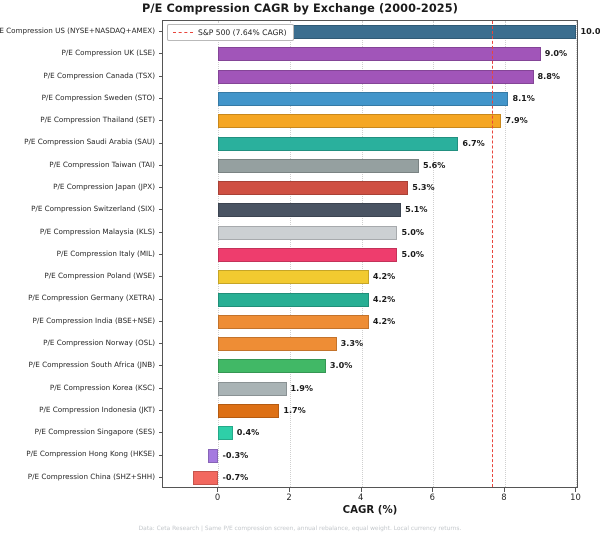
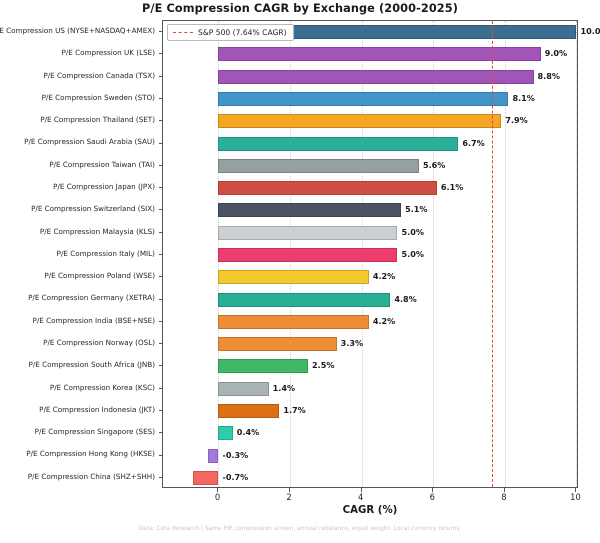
P/E Compression Japan (JPX): 5.3% -> 6.1%
P/E Compression Germany (XETRA): 4.2% -> 4.8%
P/E Compression South Africa (JNB): 3.0% -> 2.5%
P/E Compression Korea (KSC): 1.9% -> 1.4%
